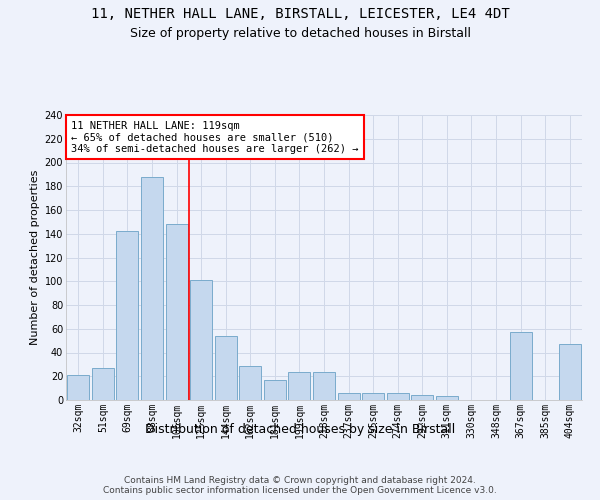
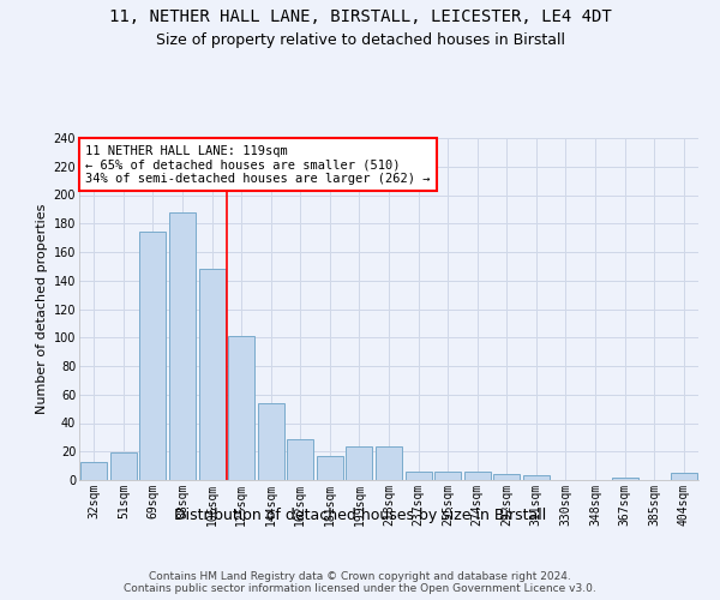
32sqm: 21 -> 13
51sqm: 27 -> 19
69sqm: 142 -> 174
367sqm: 57 -> 2
404sqm: 47 -> 5
